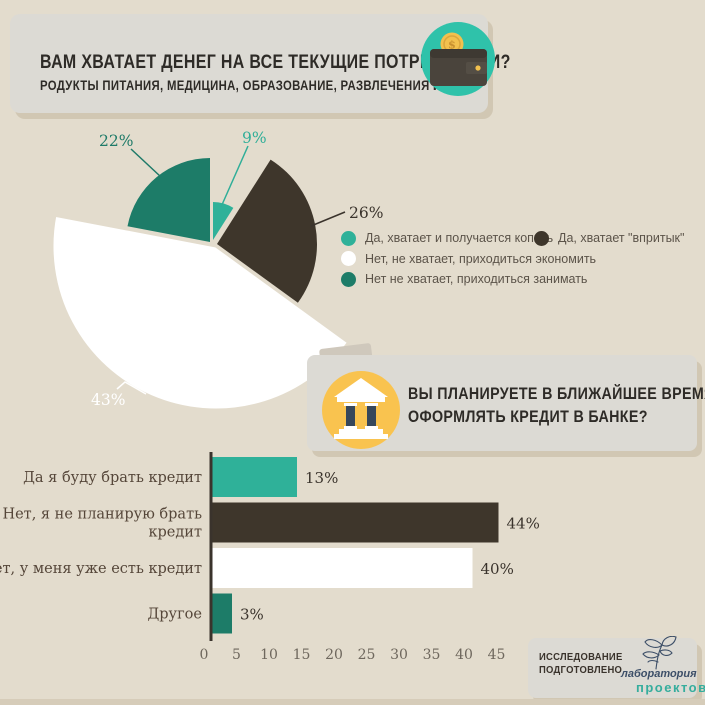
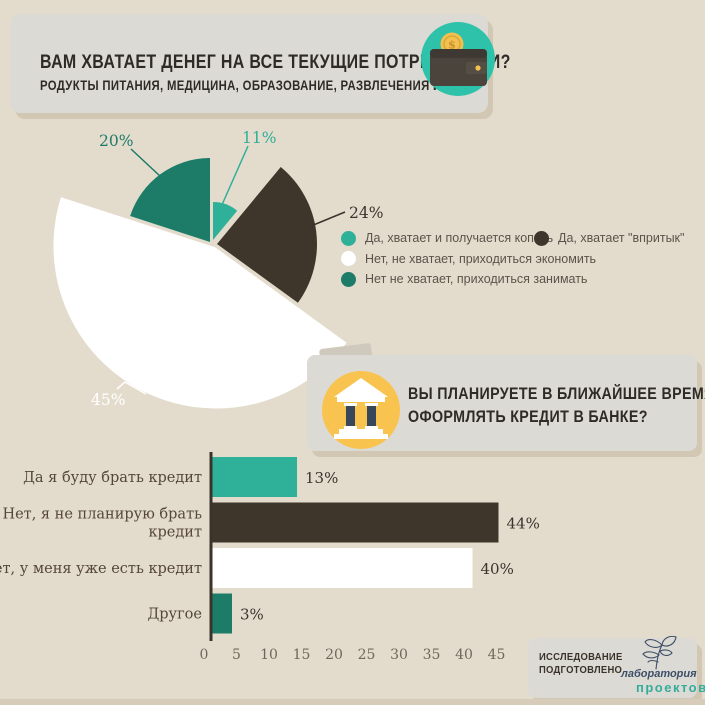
ВАМ ХВАТАЕТ ДЕНЕГ НА ВСЕ ТЕКУЩИЕ ПОТРЕБНОСТИ?/Да, хватает и получается копить: 9% -> 11%
ВАМ ХВАТАЕТ ДЕНЕГ НА ВСЕ ТЕКУЩИЕ ПОТРЕБНОСТИ?/Да, хватает "впритык": 26% -> 24%
ВАМ ХВАТАЕТ ДЕНЕГ НА ВСЕ ТЕКУЩИЕ ПОТРЕБНОСТИ?/Нет, не хватает, приходиться экономить: 43% -> 45%
ВАМ ХВАТАЕТ ДЕНЕГ НА ВСЕ ТЕКУЩИЕ ПОТРЕБНОСТИ?/Нет не хватает, приходиться занимать: 22% -> 20%
